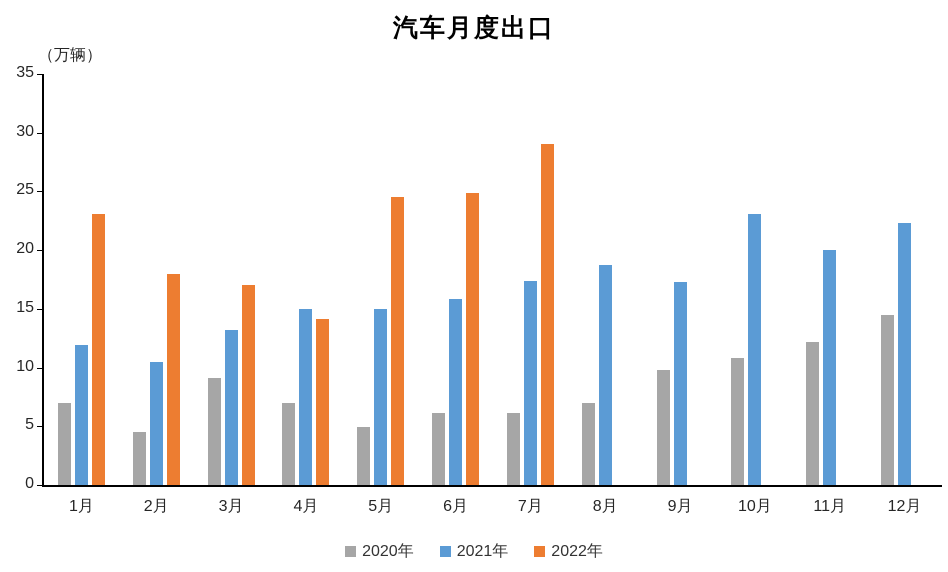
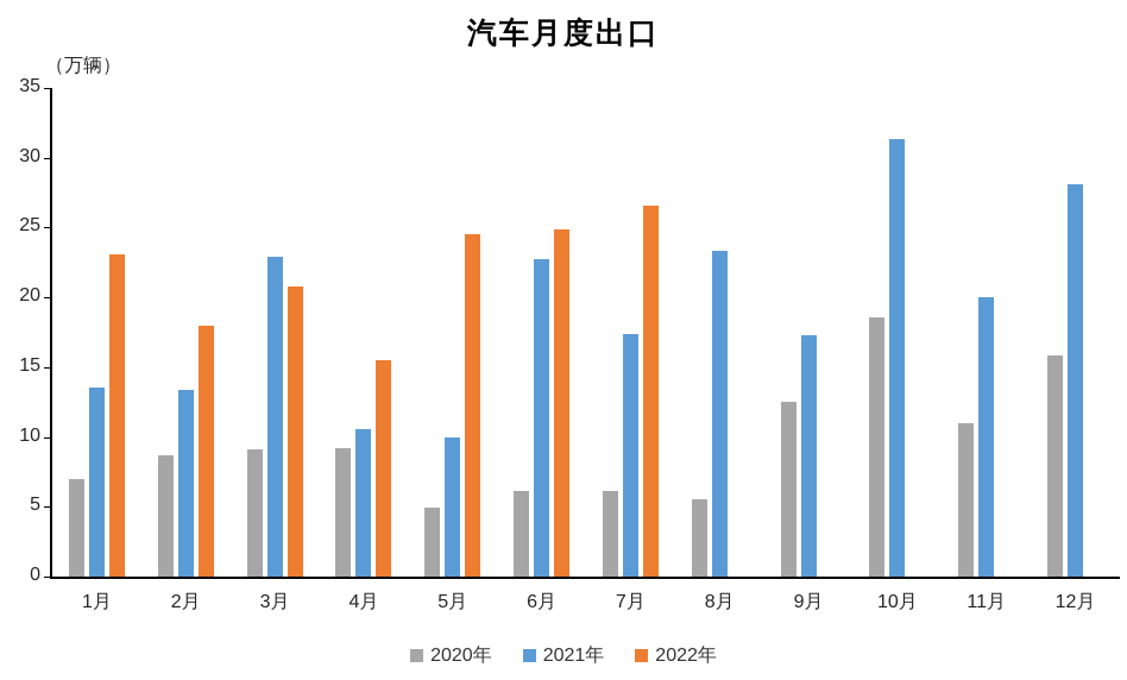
2021年/1月: 11.9 -> 13.5
2020年/2月: 4.5 -> 8.7
2021年/2月: 10.5 -> 13.4
2021年/3月: 13.2 -> 22.9
2022年/3月: 17.0 -> 20.8
2020年/4月: 7.0 -> 9.2
2021年/4月: 15.0 -> 10.6
2022年/4月: 14.1 -> 15.5
2021年/5月: 15.0 -> 10.0
2021年/6月: 15.8 -> 22.7
2022年/7月: 29.0 -> 26.6
2020年/8月: 7.0 -> 5.5
2021年/8月: 18.7 -> 23.3
2020年/9月: 9.8 -> 12.5
2020年/10月: 10.8 -> 18.6
2021年/10月: 23.1 -> 31.3
2020年/11月: 12.2 -> 11.0
2020年/12月: 14.5 -> 15.8
2021年/12月: 22.3 -> 28.1
